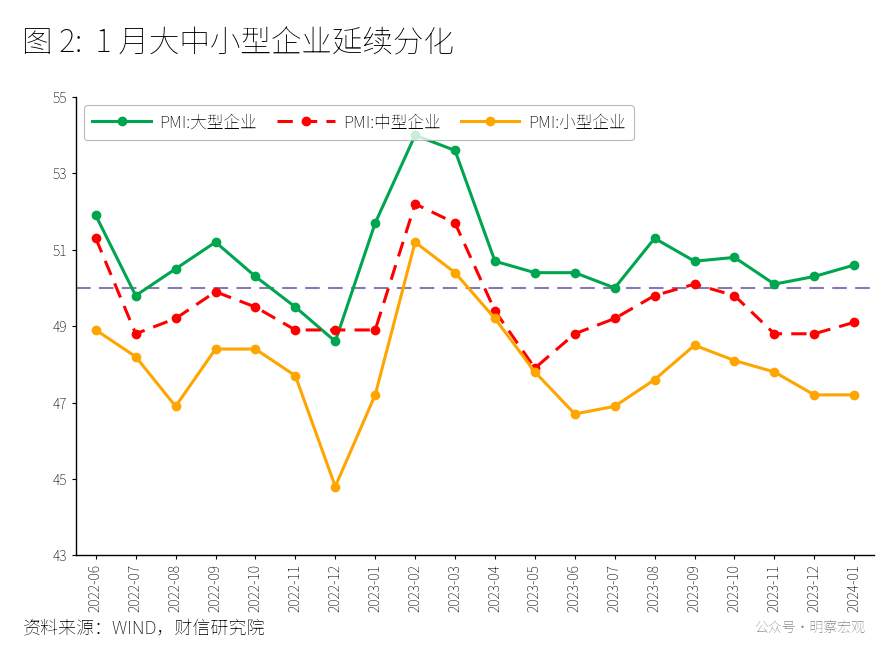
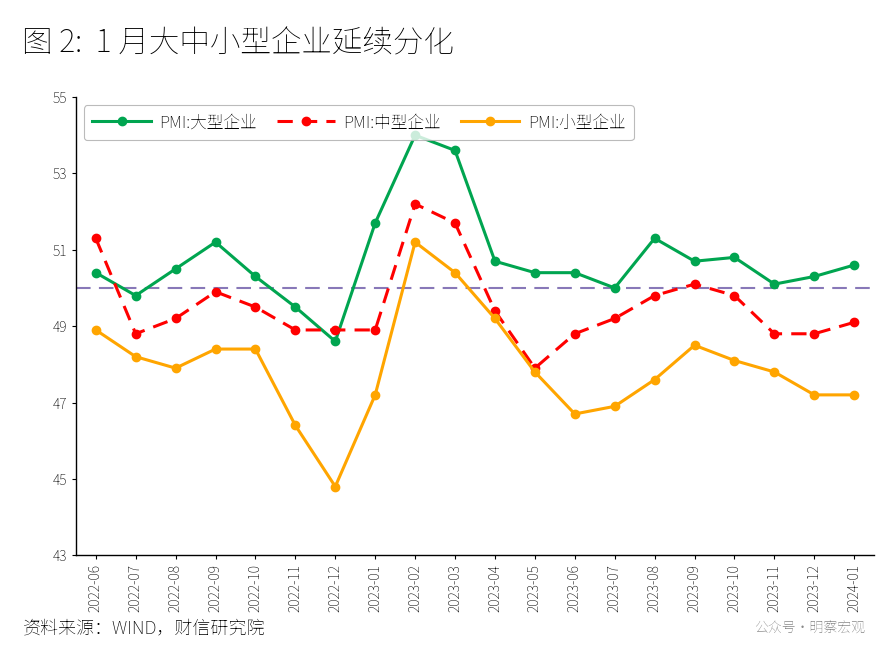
PMI:大型企业/2022-06: 51.9 -> 50.4
PMI:小型企业/2022-08: 46.9 -> 47.9
PMI:小型企业/2022-11: 47.7 -> 46.4
